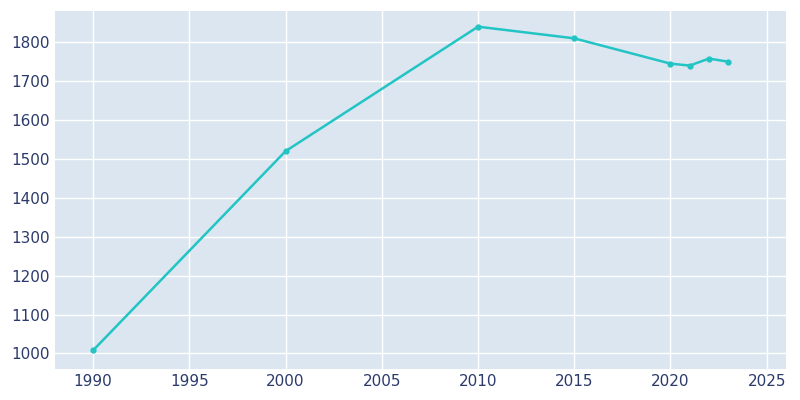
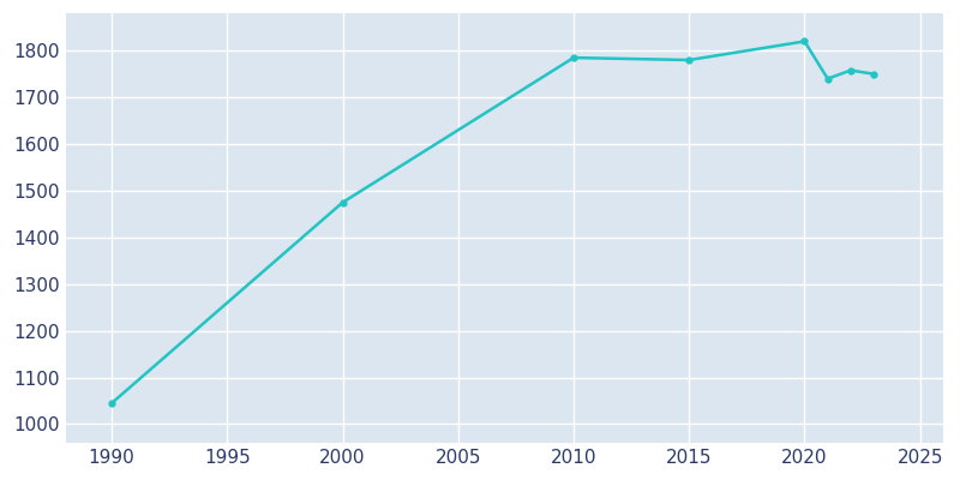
1990: 1008 -> 1045
2000: 1520 -> 1475
2010: 1840 -> 1785
2015: 1810 -> 1780
2020: 1745 -> 1820
